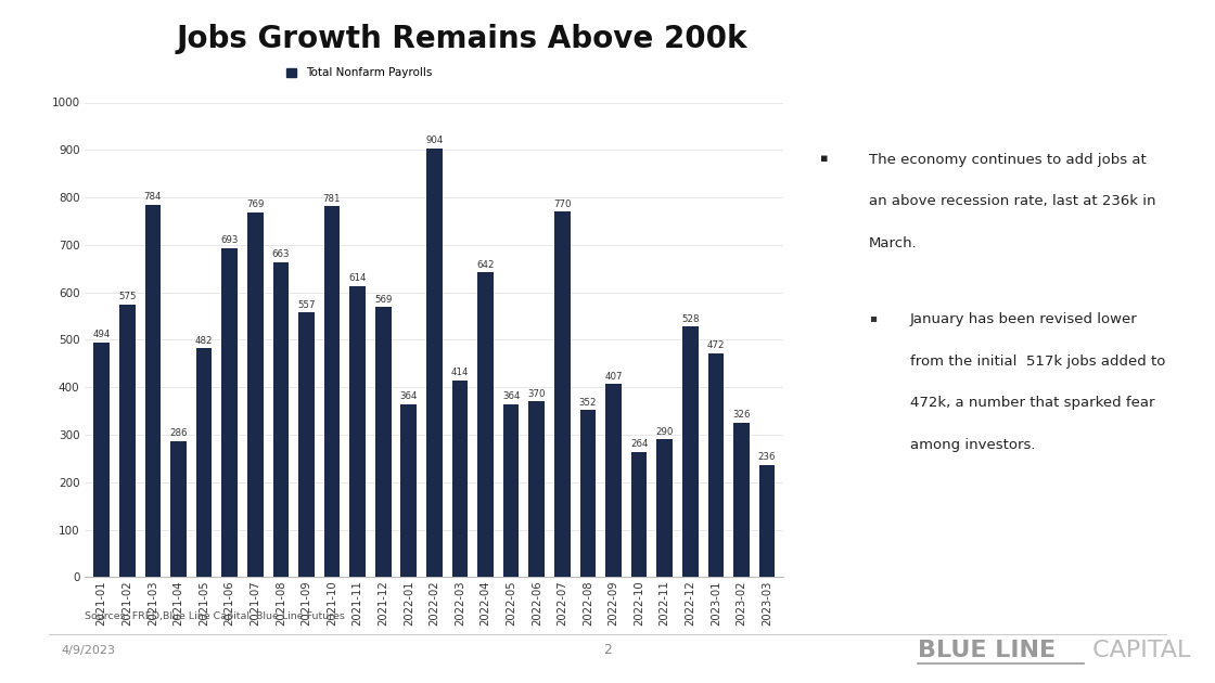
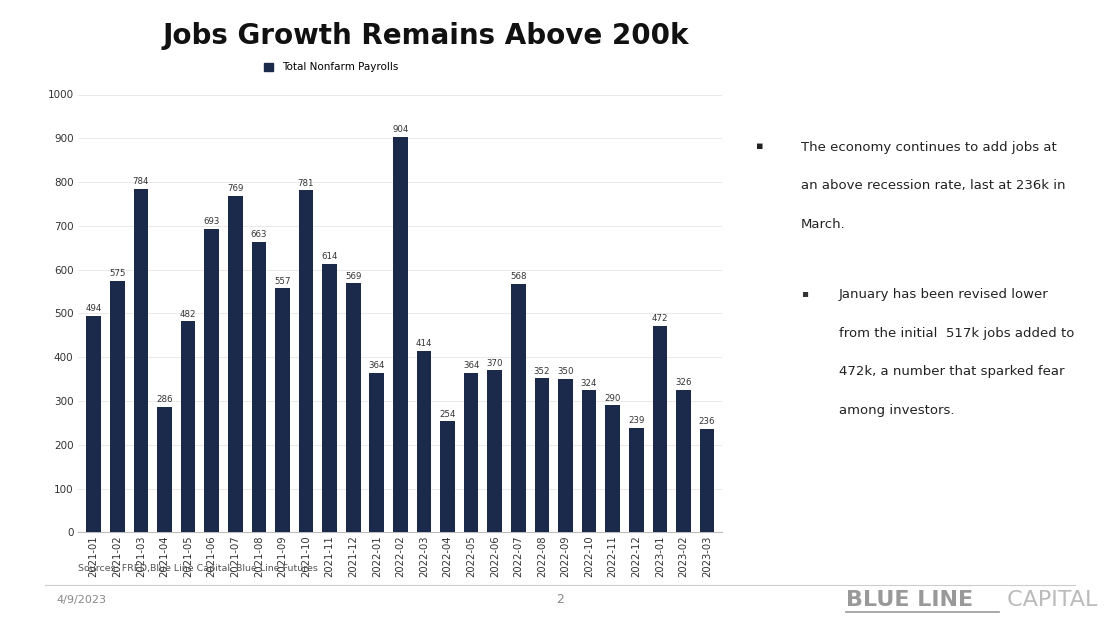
2022-04: 642 -> 254
2022-07: 770 -> 568
2022-09: 407 -> 350
2022-10: 264 -> 324
2022-12: 528 -> 239
